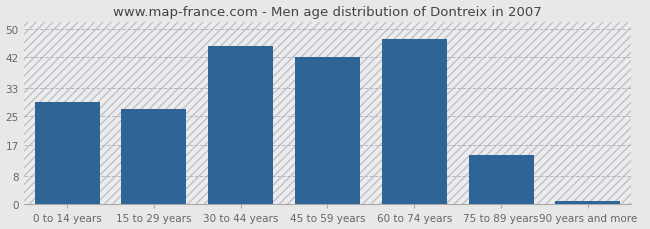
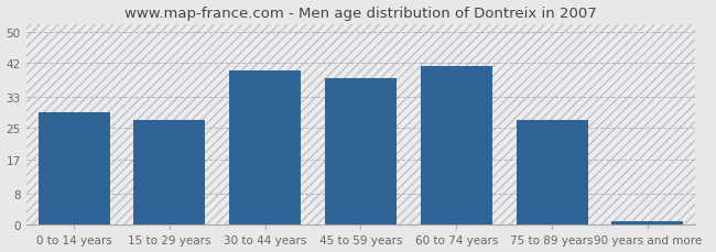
30 to 44 years: 45 -> 40
45 to 59 years: 42 -> 38
60 to 74 years: 47 -> 41
75 to 89 years: 14 -> 27
